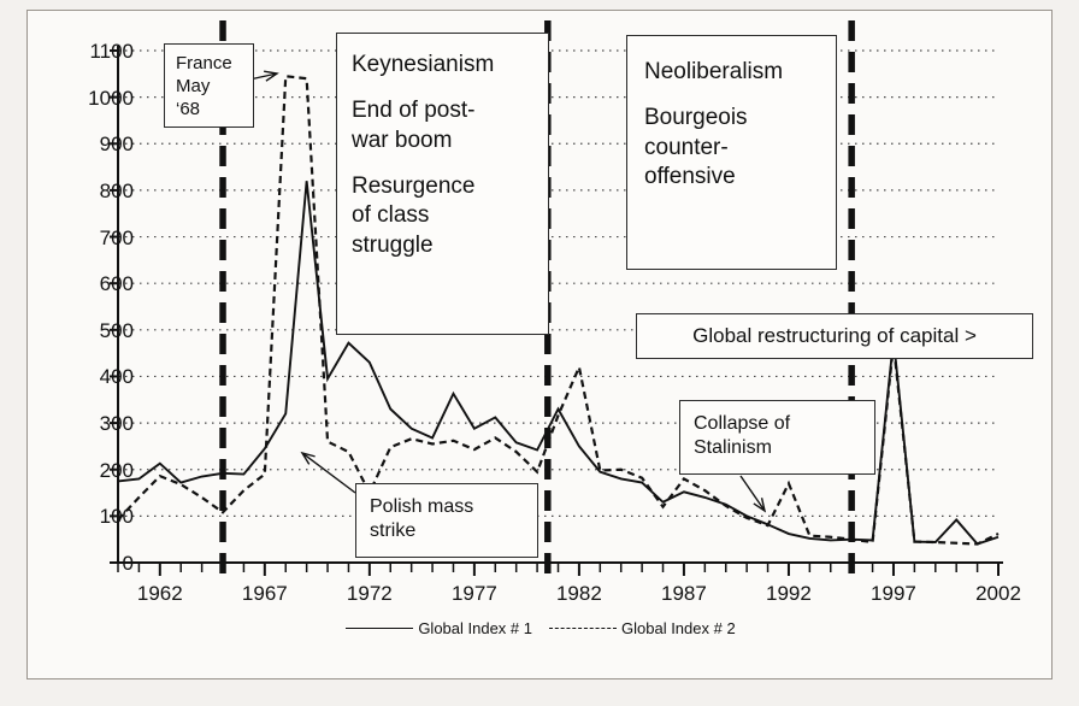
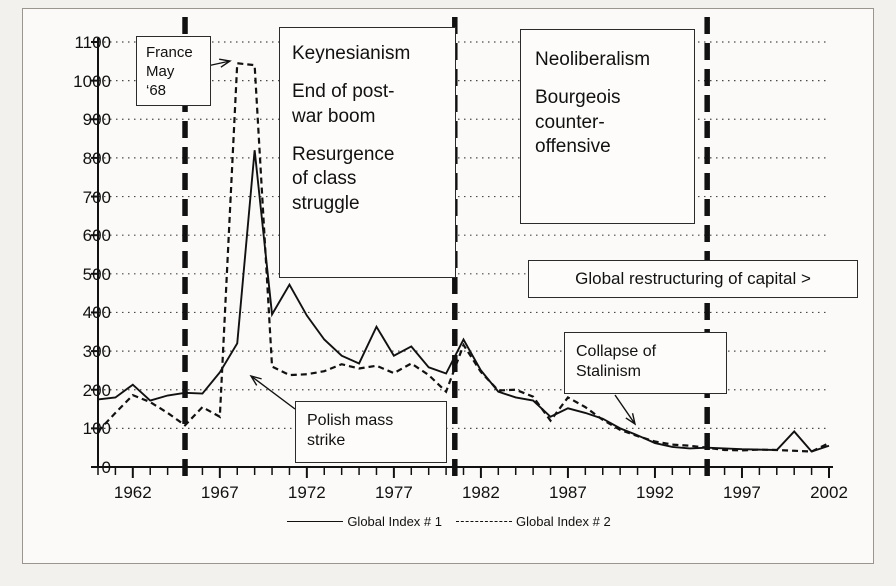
Global Index # 2/1967: 190 -> 130
Global Index # 1/1972: 430 -> 390
Global Index # 2/1972: 150 -> 240
Global Index # 2/1982: 420 -> 250
Global Index # 2/1992: 170 -> 70
Global Index # 1/1997: 480 -> 50
Global Index # 2/1997: 470 -> 40
